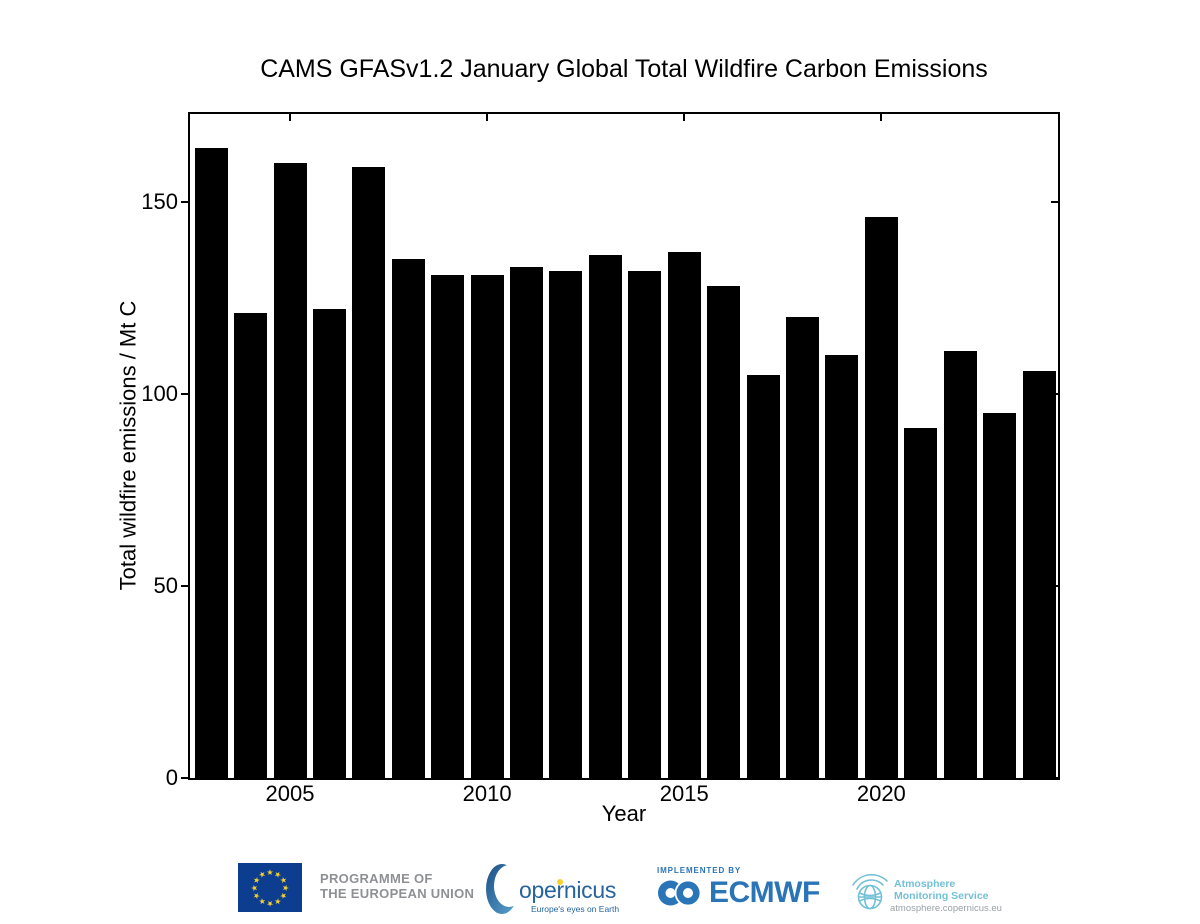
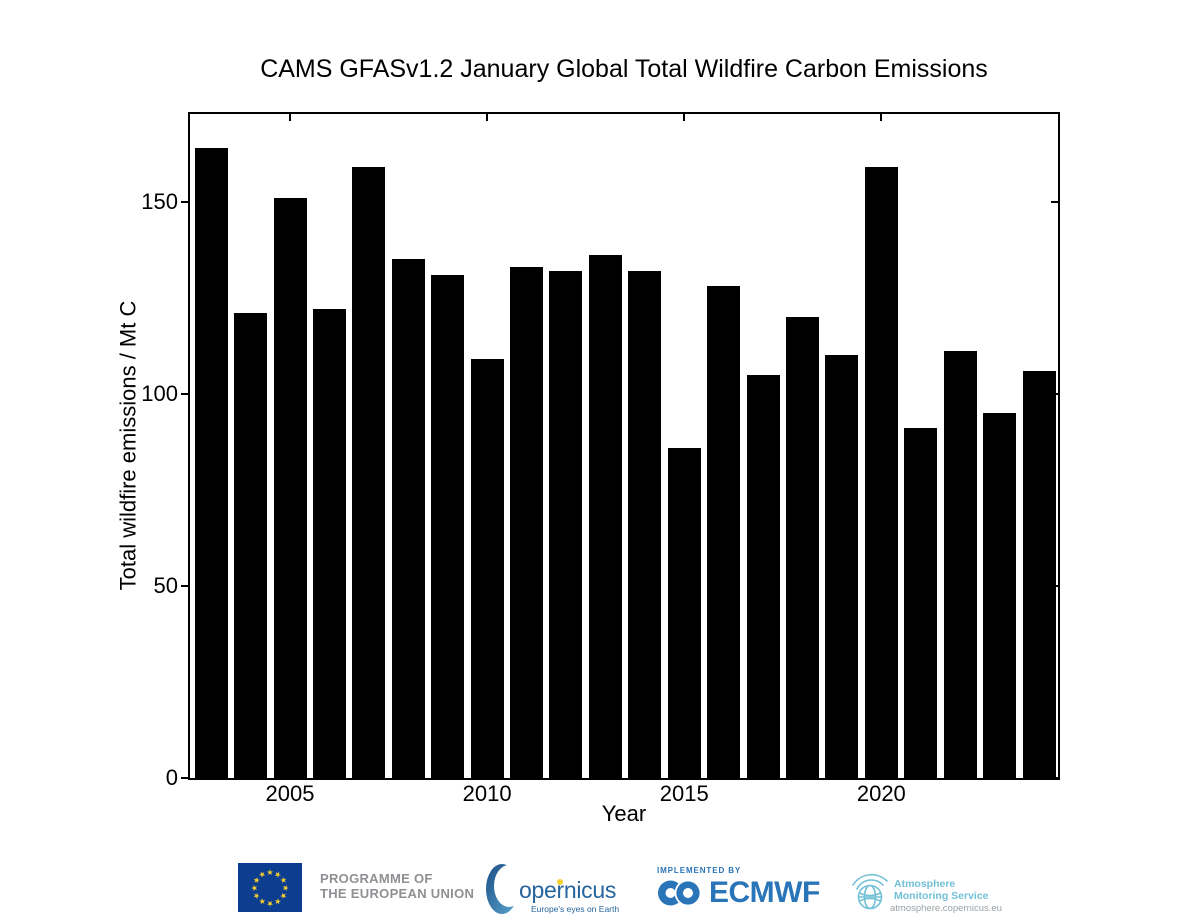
2005: 160 -> 151
2010: 131 -> 109
2015: 137 -> 86
2020: 146 -> 159
